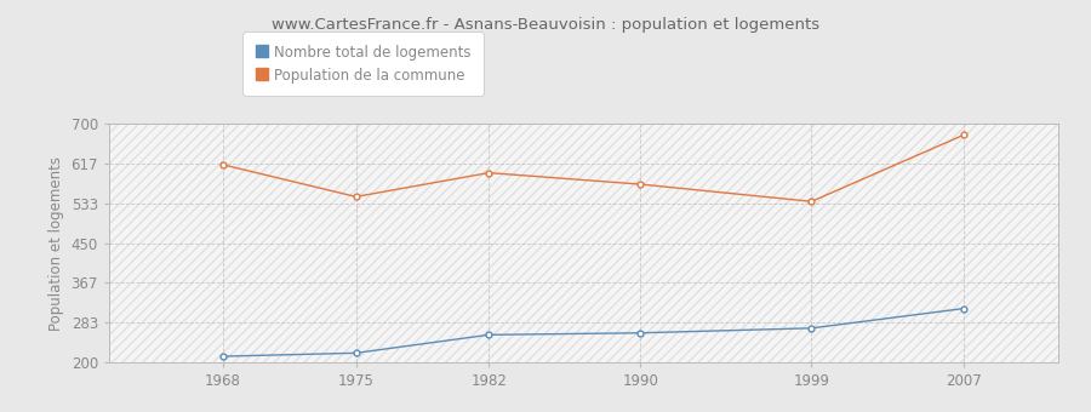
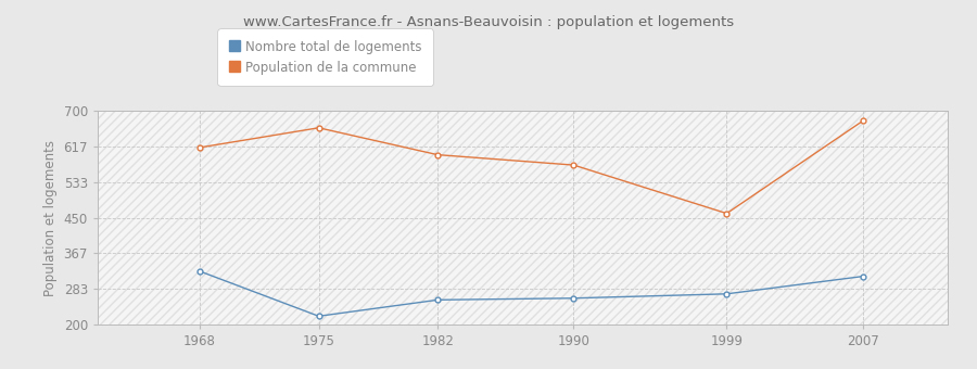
Nombre total de logements/1968: 213 -> 325
Population de la commune/1975: 547 -> 660
Population de la commune/1999: 537 -> 460
